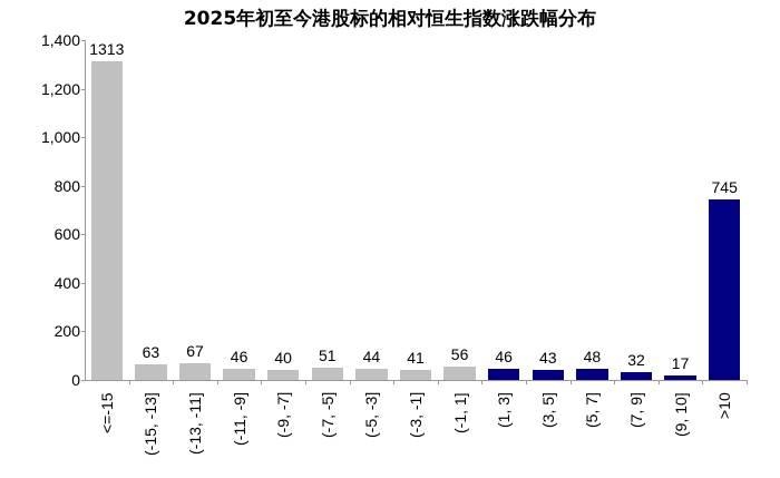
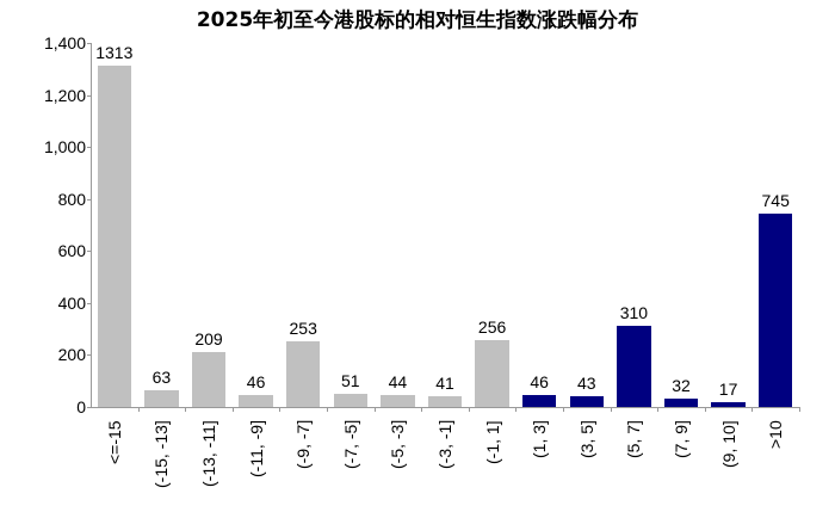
(-13, -11]: 67 -> 209
(-9, -7]: 40 -> 253
(-1, 1]: 56 -> 256
(5, 7]: 48 -> 310
